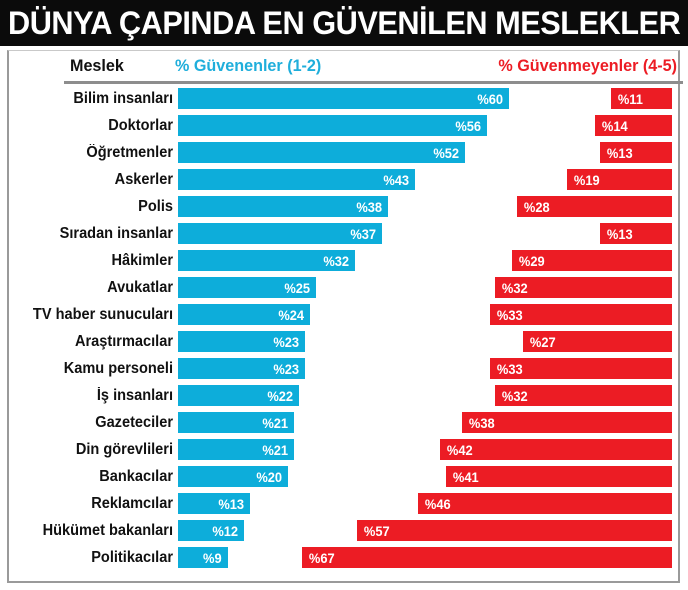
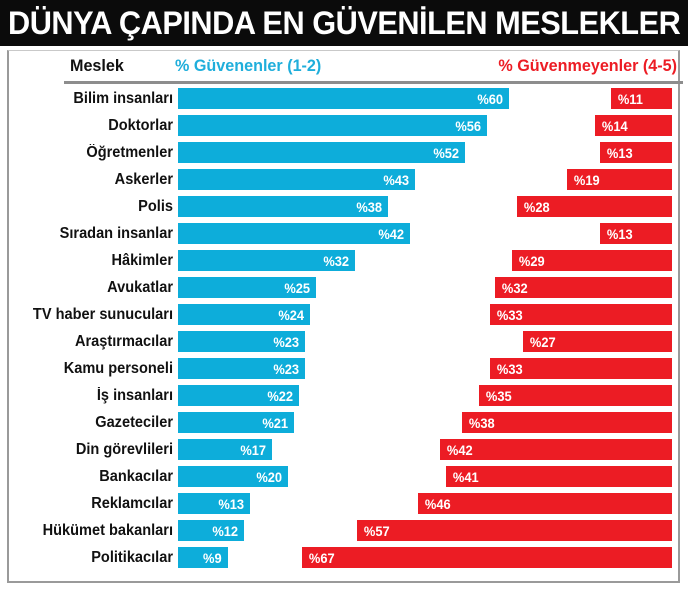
% Güvenenler (1-2)/Sıradan insanlar: 37 -> 42
% Güvenmeyenler (4-5)/İş insanları: 32 -> 35
% Güvenenler (1-2)/Din görevlileri: 21 -> 17
